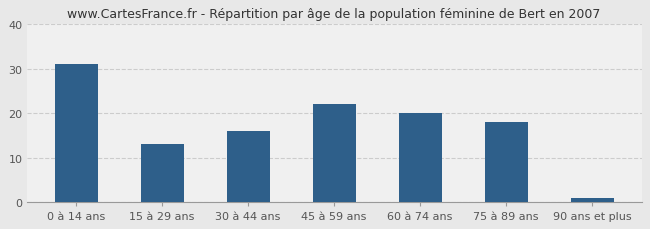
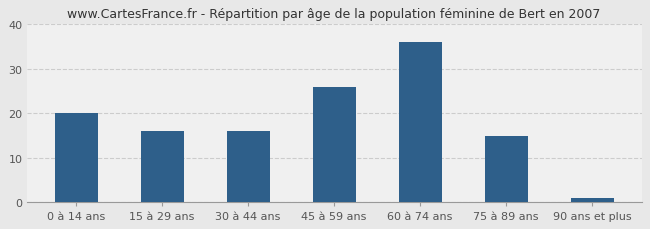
0 à 14 ans: 31 -> 20
15 à 29 ans: 13 -> 16
45 à 59 ans: 22 -> 26
60 à 74 ans: 20 -> 36
75 à 89 ans: 18 -> 15
